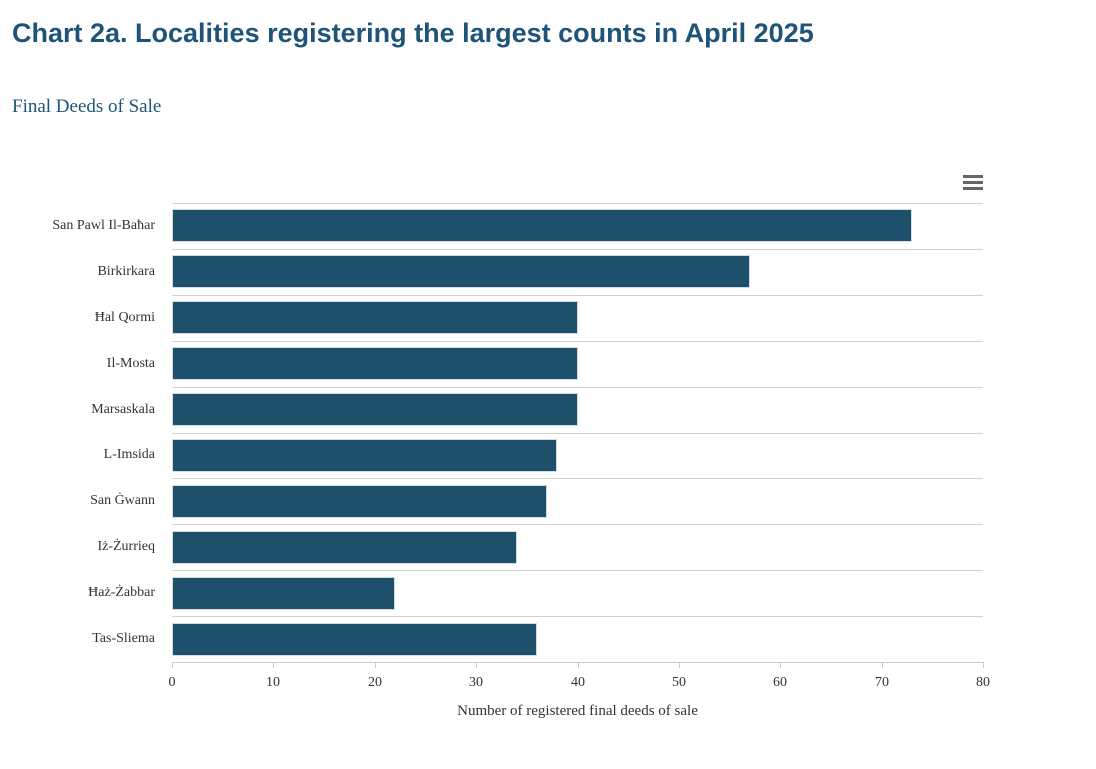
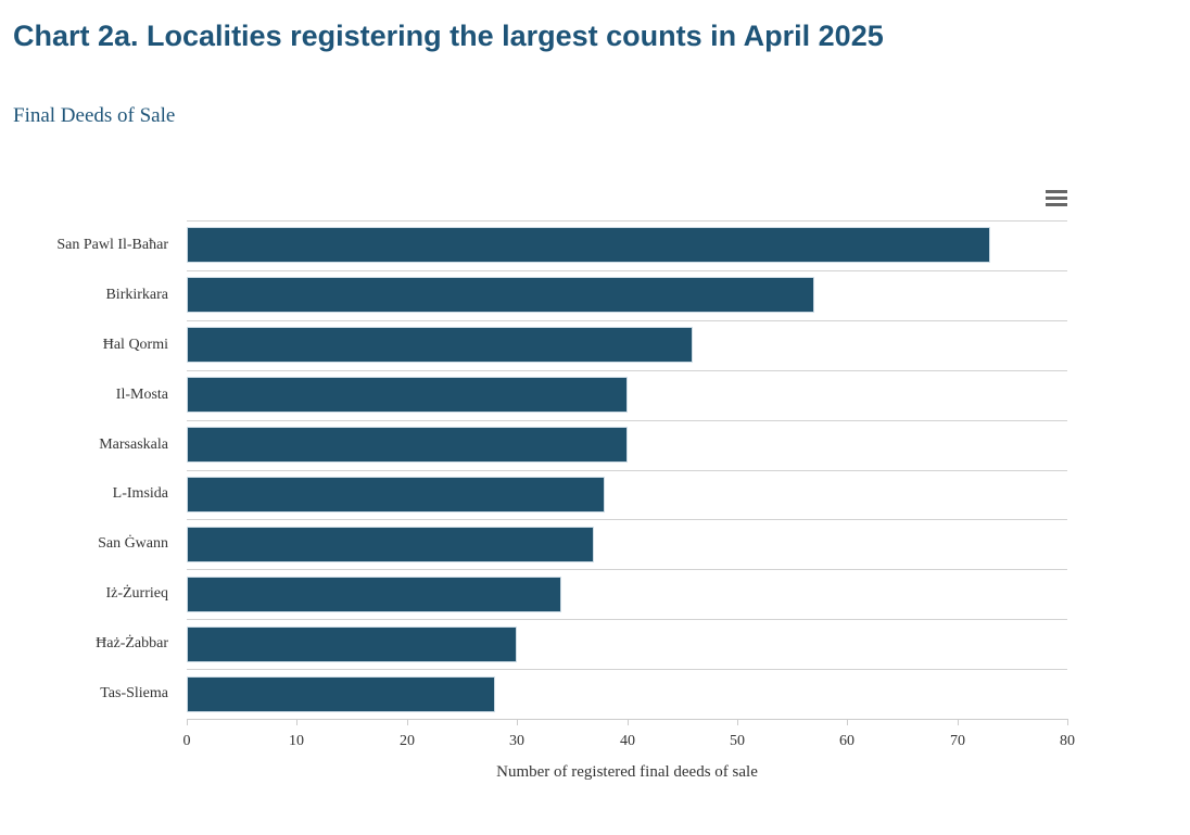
Ħal Qormi: 40 -> 46
Ħaż-Żabbar: 22 -> 30
Tas-Sliema: 36 -> 28
